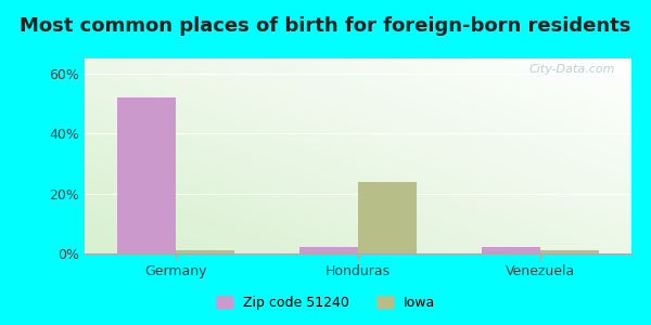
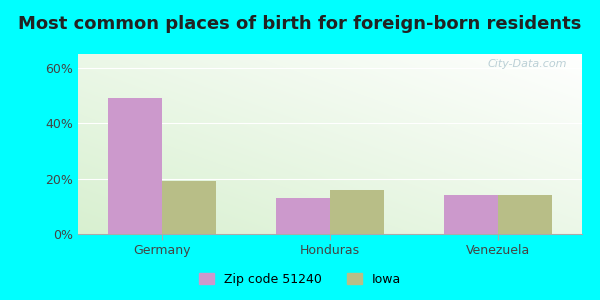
Zip code 51240/Germany: 52% -> 49%
Iowa/Germany: 1% -> 19%
Zip code 51240/Honduras: 2% -> 13%
Iowa/Honduras: 24% -> 16%
Zip code 51240/Venezuela: 2% -> 14%
Iowa/Venezuela: 1% -> 14%
